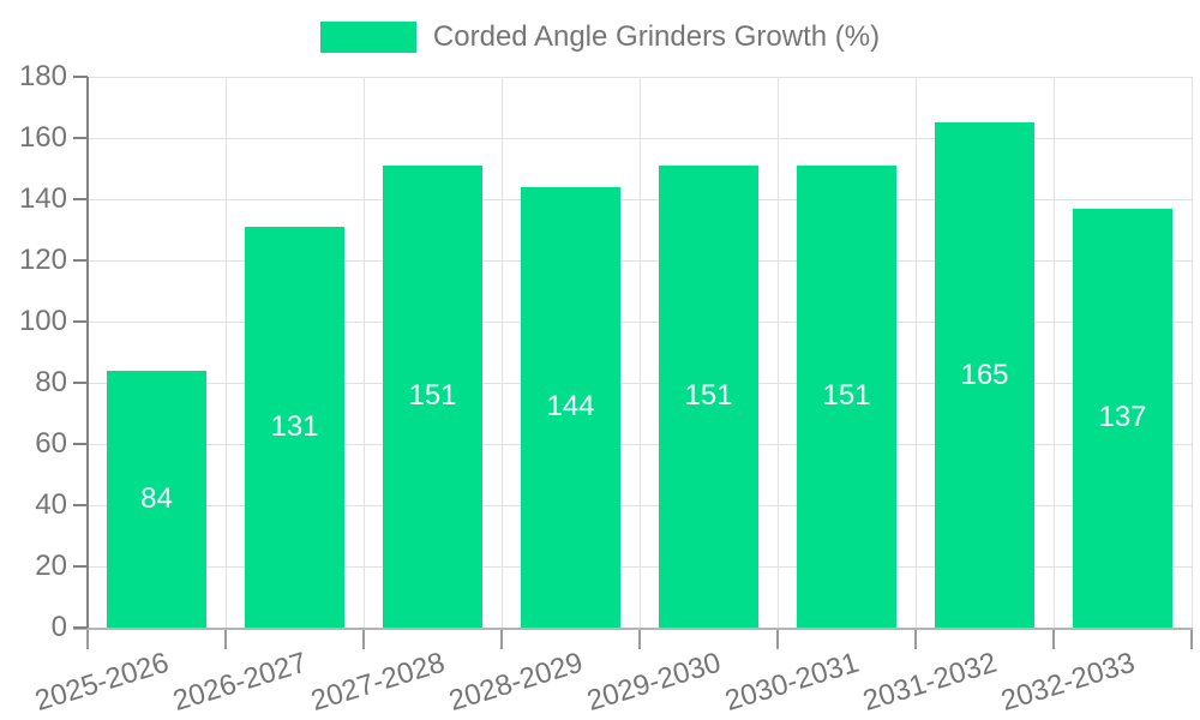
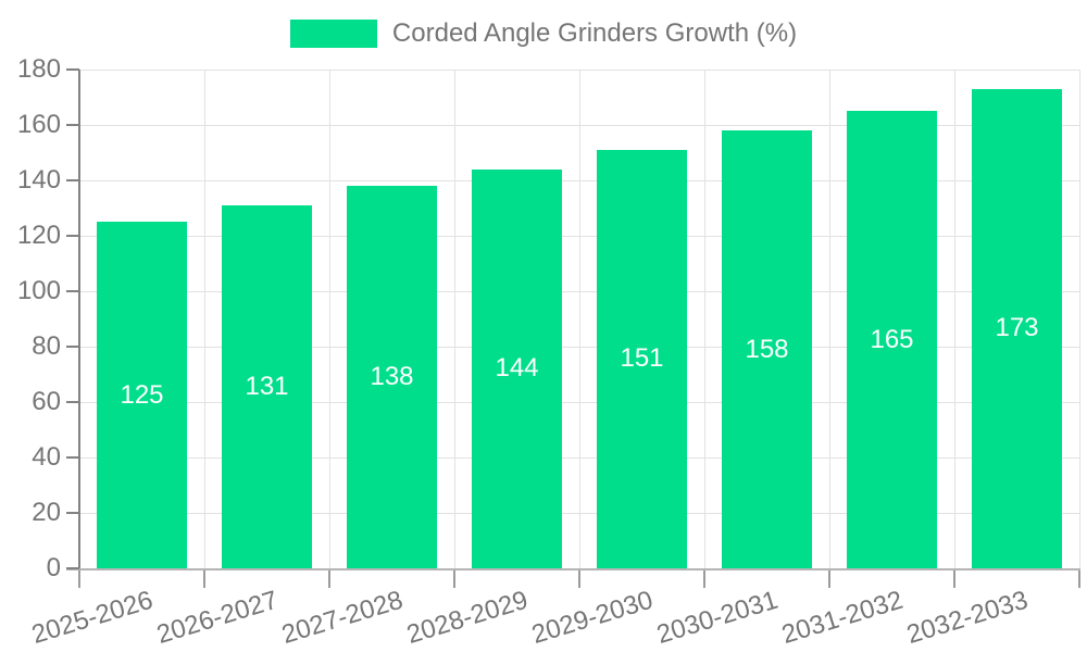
2025-2026: 84 -> 125
2027-2028: 151 -> 138
2030-2031: 151 -> 158
2032-2033: 137 -> 173
